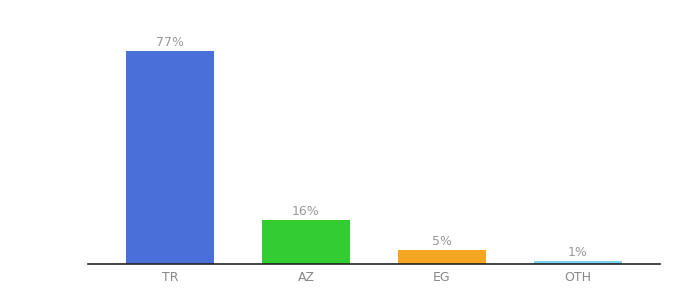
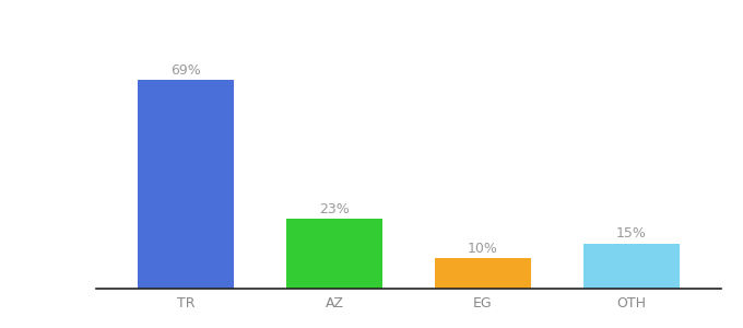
TR: 77% -> 69%
AZ: 16% -> 23%
EG: 5% -> 10%
OTH: 1% -> 15%
